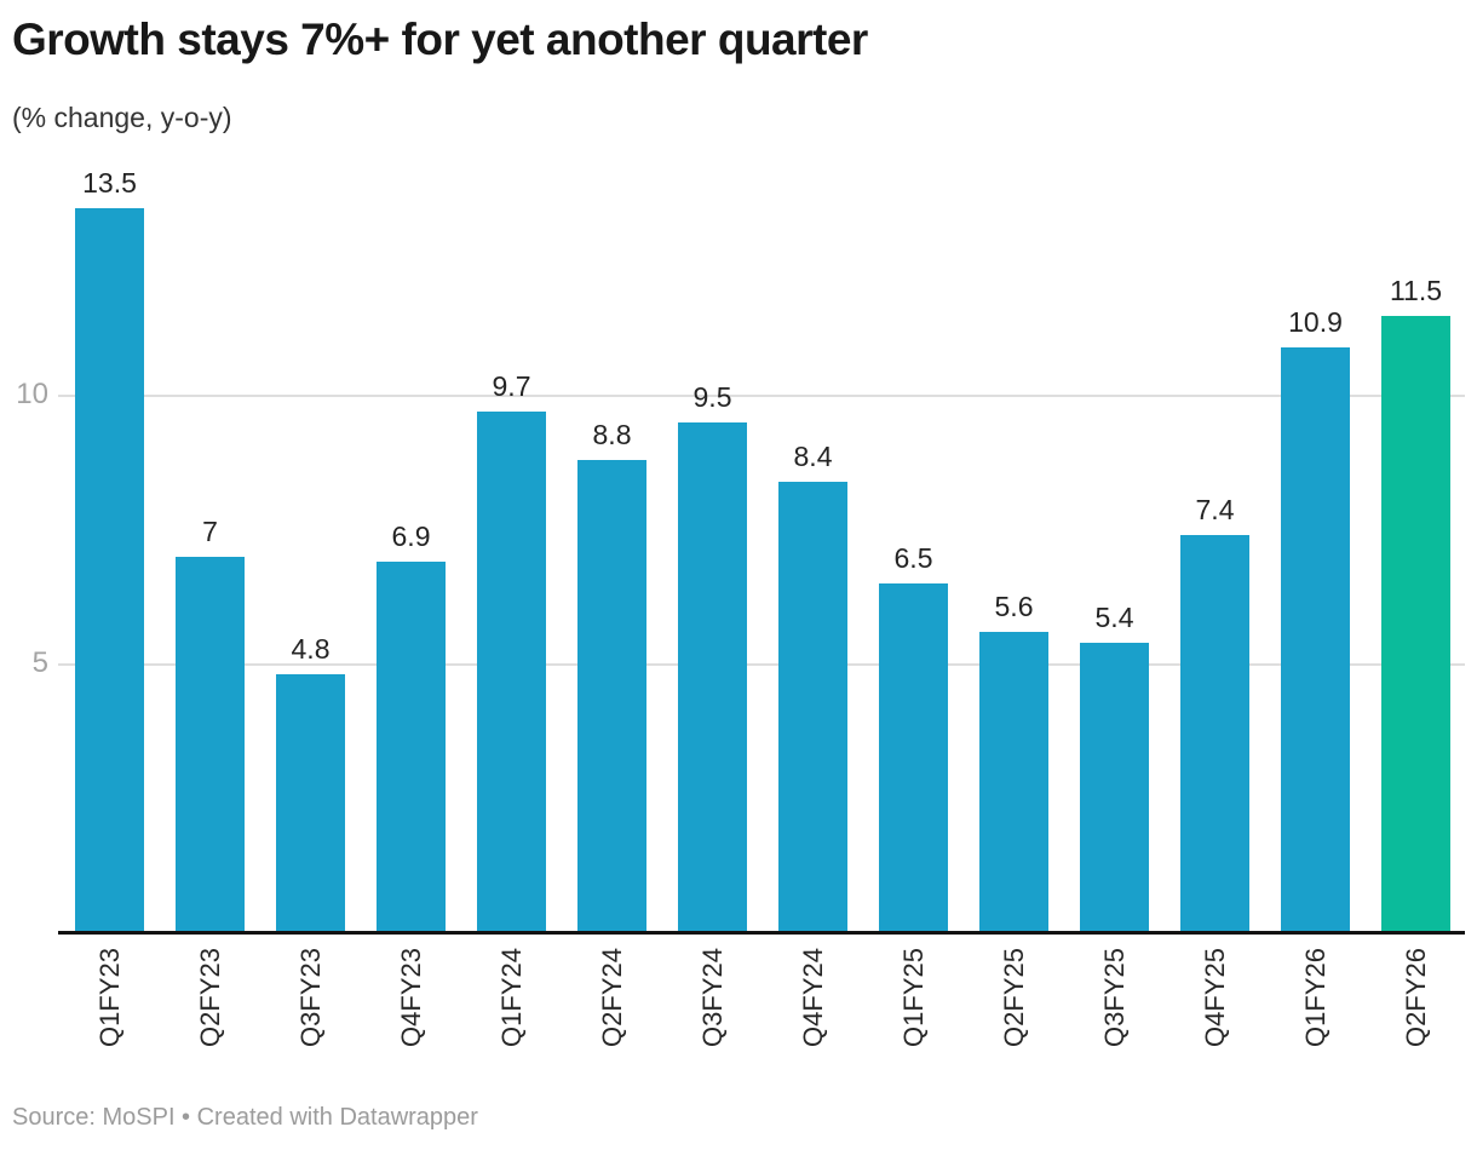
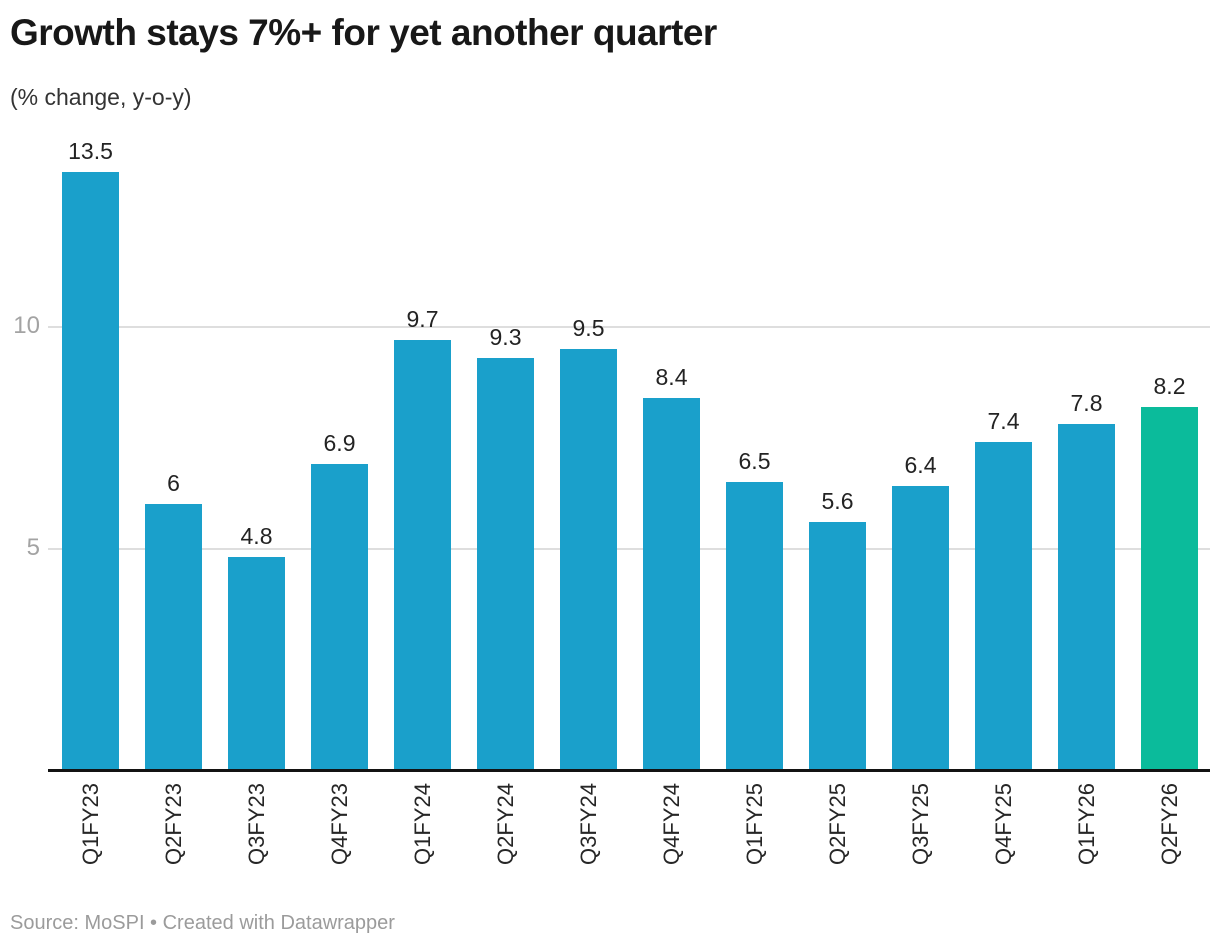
Q2FY23: 7 -> 6
Q2FY24: 8.8 -> 9.3
Q3FY25: 5.4 -> 6.4
Q1FY26: 10.9 -> 7.8
Q2FY26: 11.5 -> 8.2
